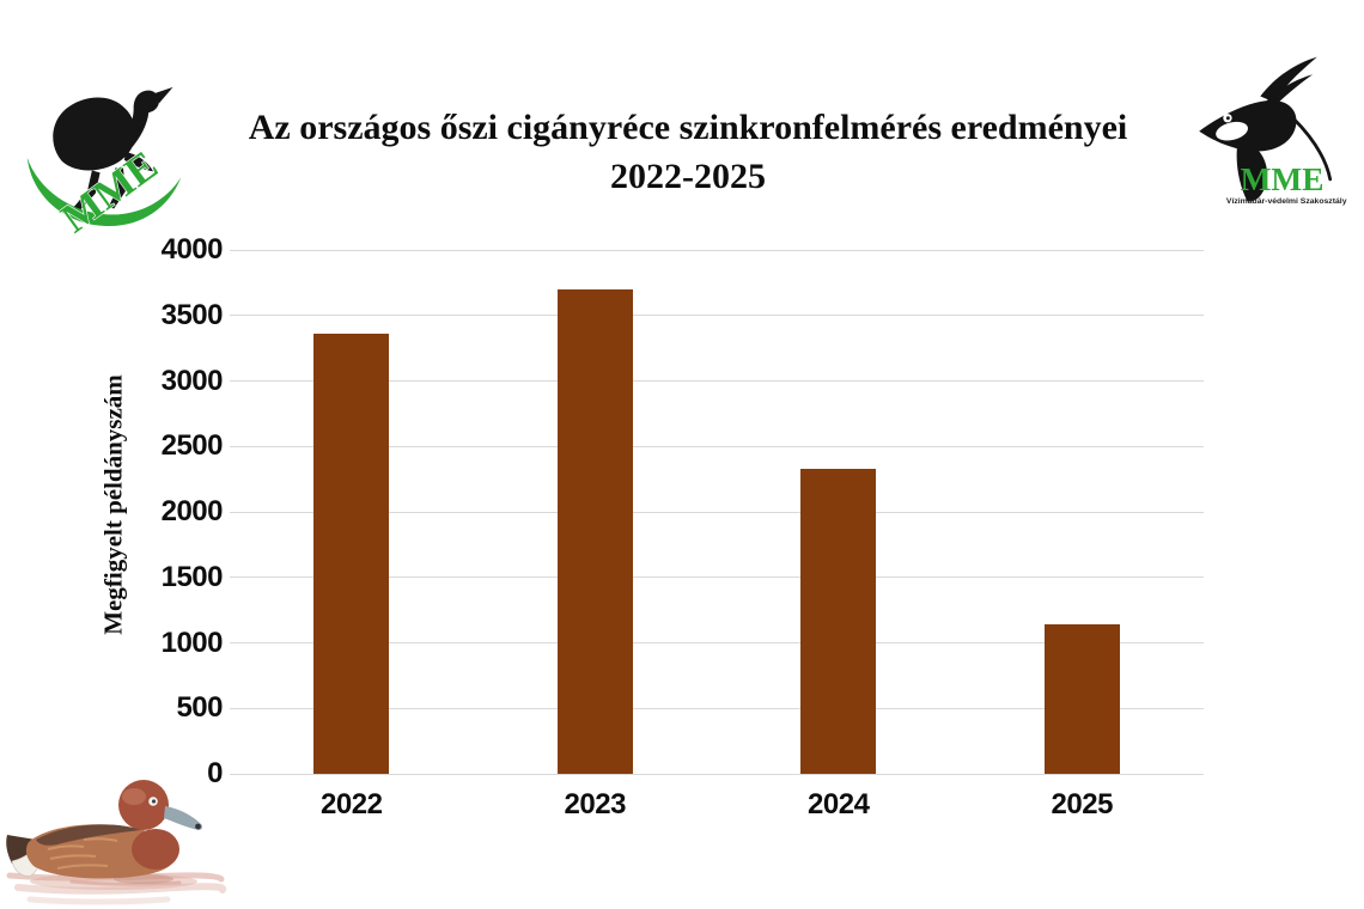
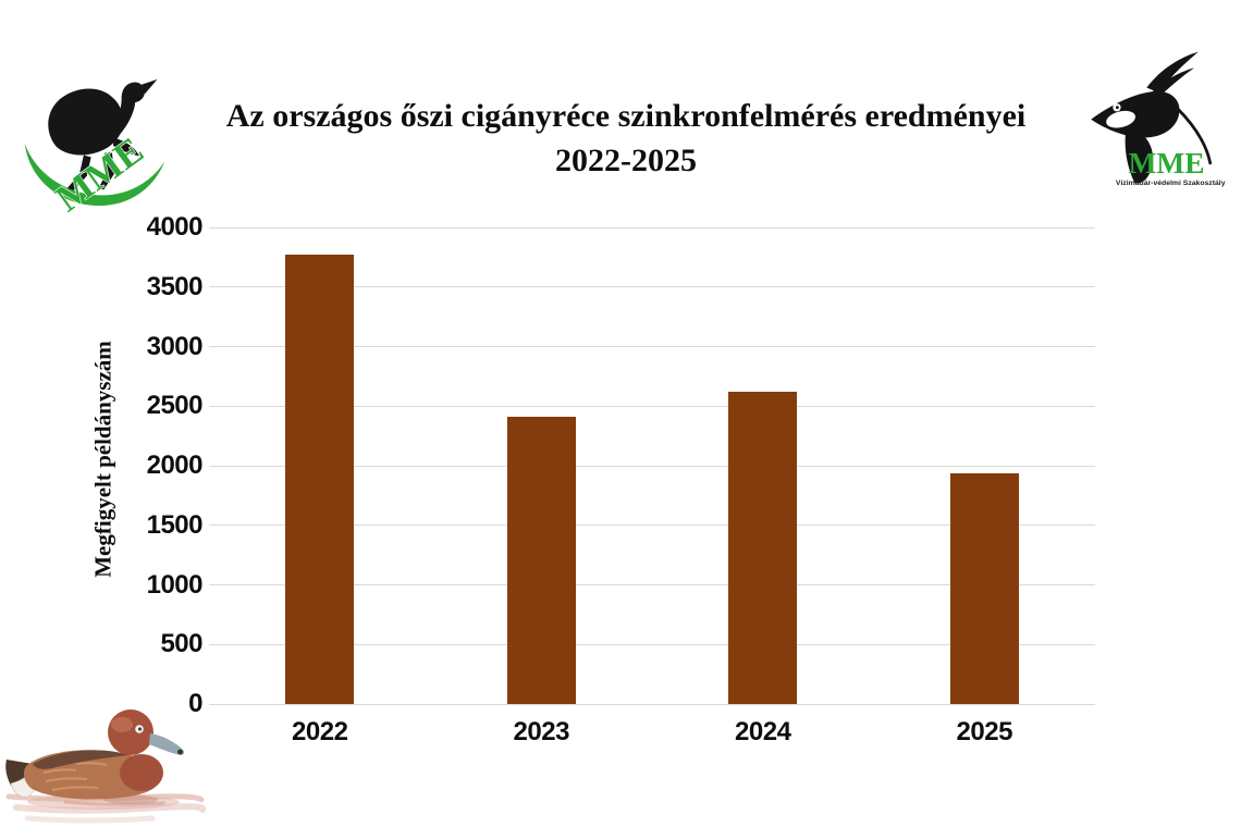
2022: 3360 -> 3770
2023: 3700 -> 2410
2024: 2330 -> 2620
2025: 1140 -> 1940
